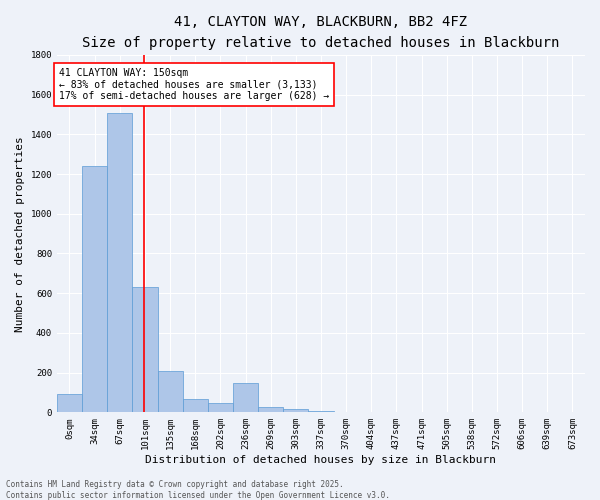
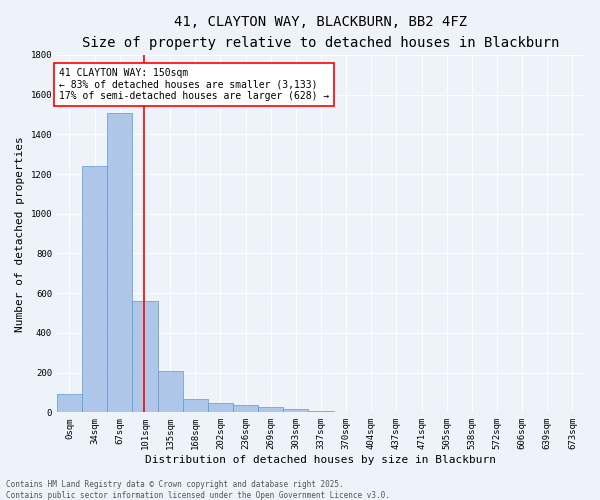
101sqm: 630 -> 560
236sqm: 150 -> 40
